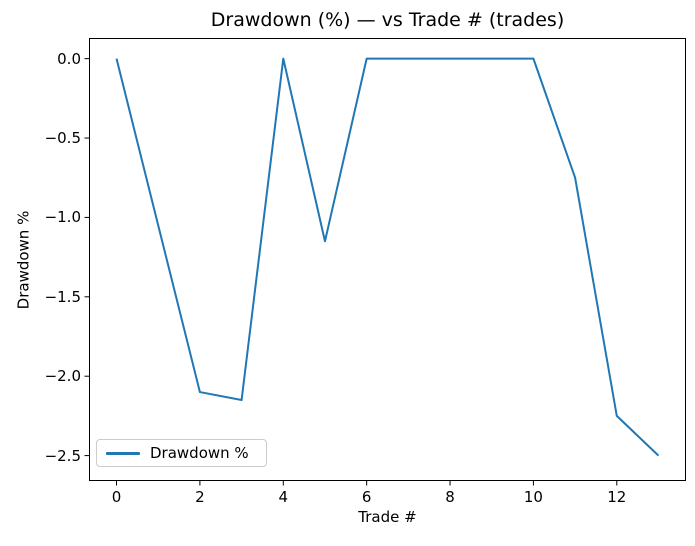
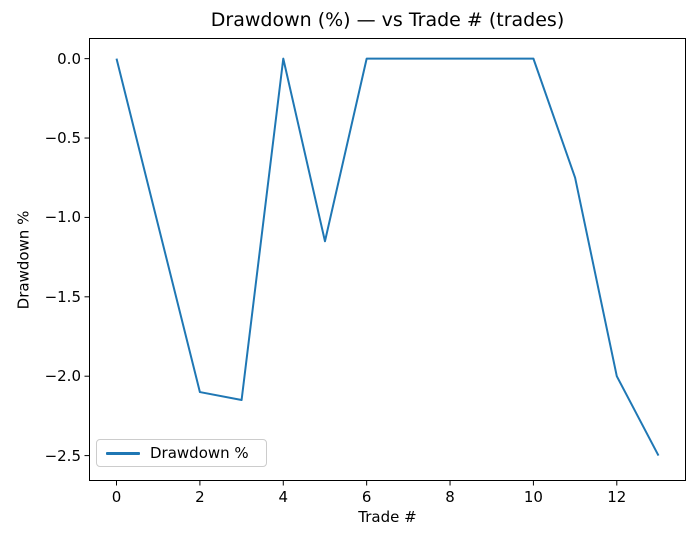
12: -2.25 -> -2.00
